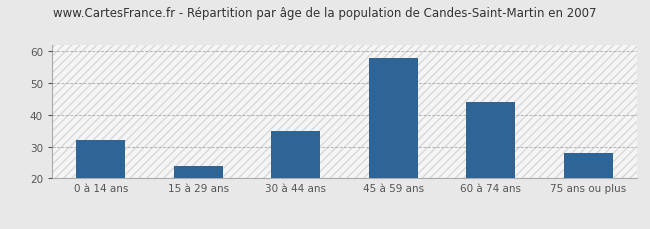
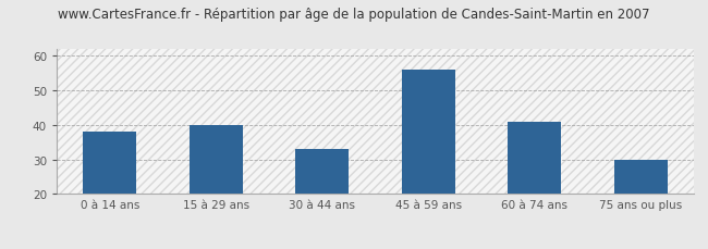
0 à 14 ans: 32 -> 38
15 à 29 ans: 24 -> 40
30 à 44 ans: 35 -> 33
45 à 59 ans: 58 -> 56
60 à 74 ans: 44 -> 41
75 ans ou plus: 28 -> 30
